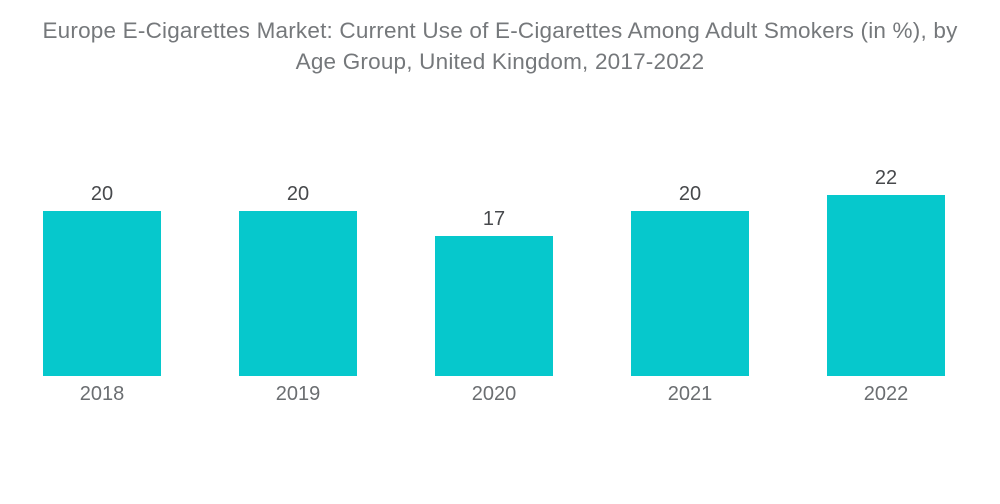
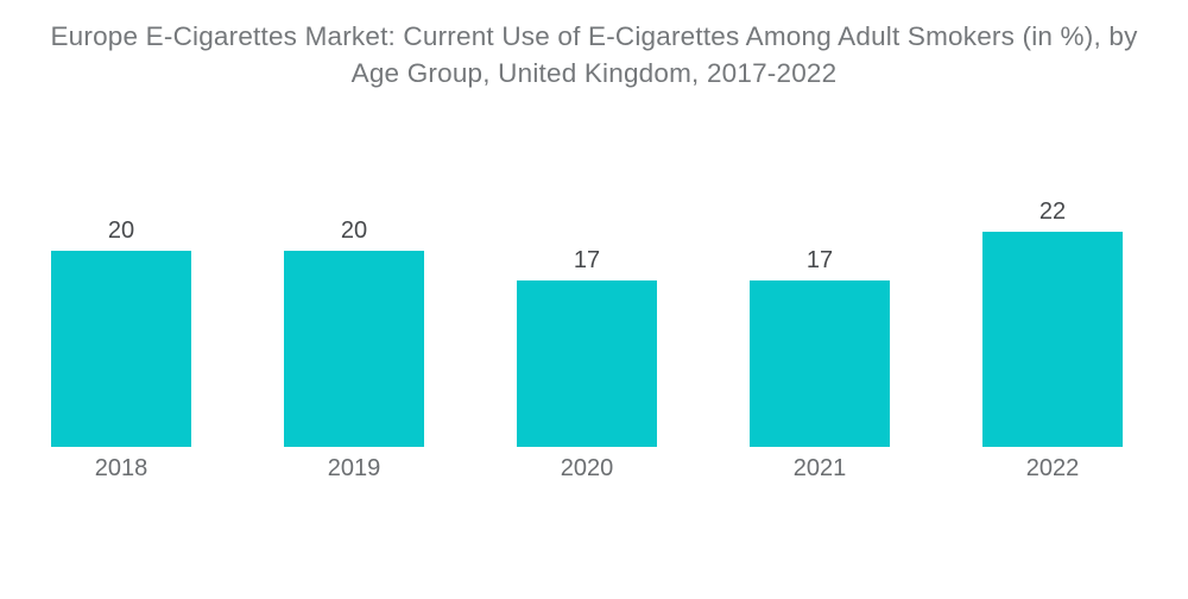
2021: 20 -> 17
